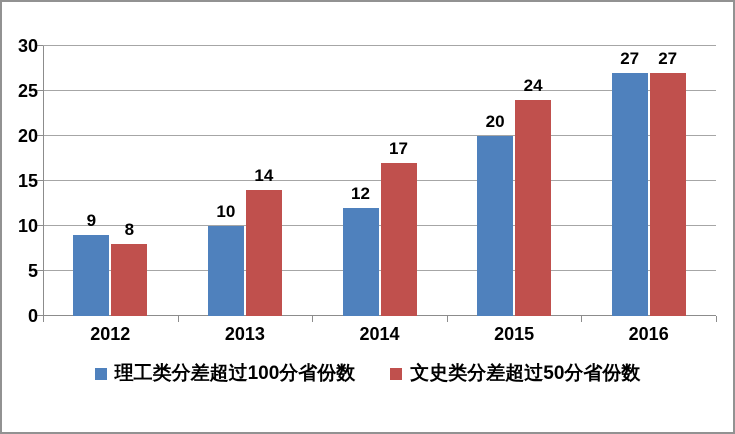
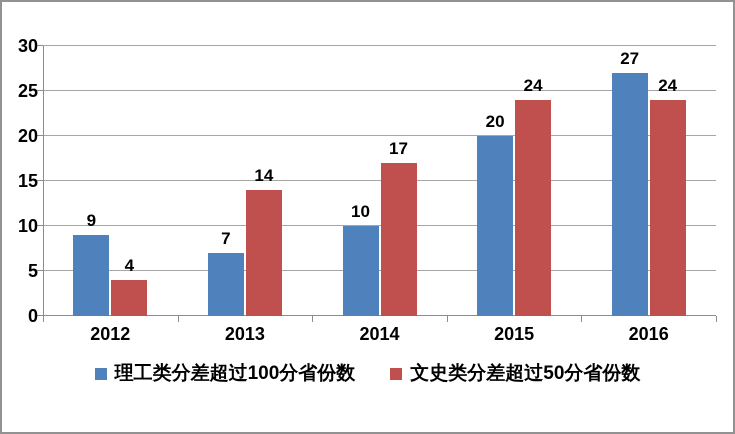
文史类分差超过50分省份数/2012: 8 -> 4
理工类分差超过100分省份数/2013: 10 -> 7
理工类分差超过100分省份数/2014: 12 -> 10
文史类分差超过50分省份数/2016: 27 -> 24
